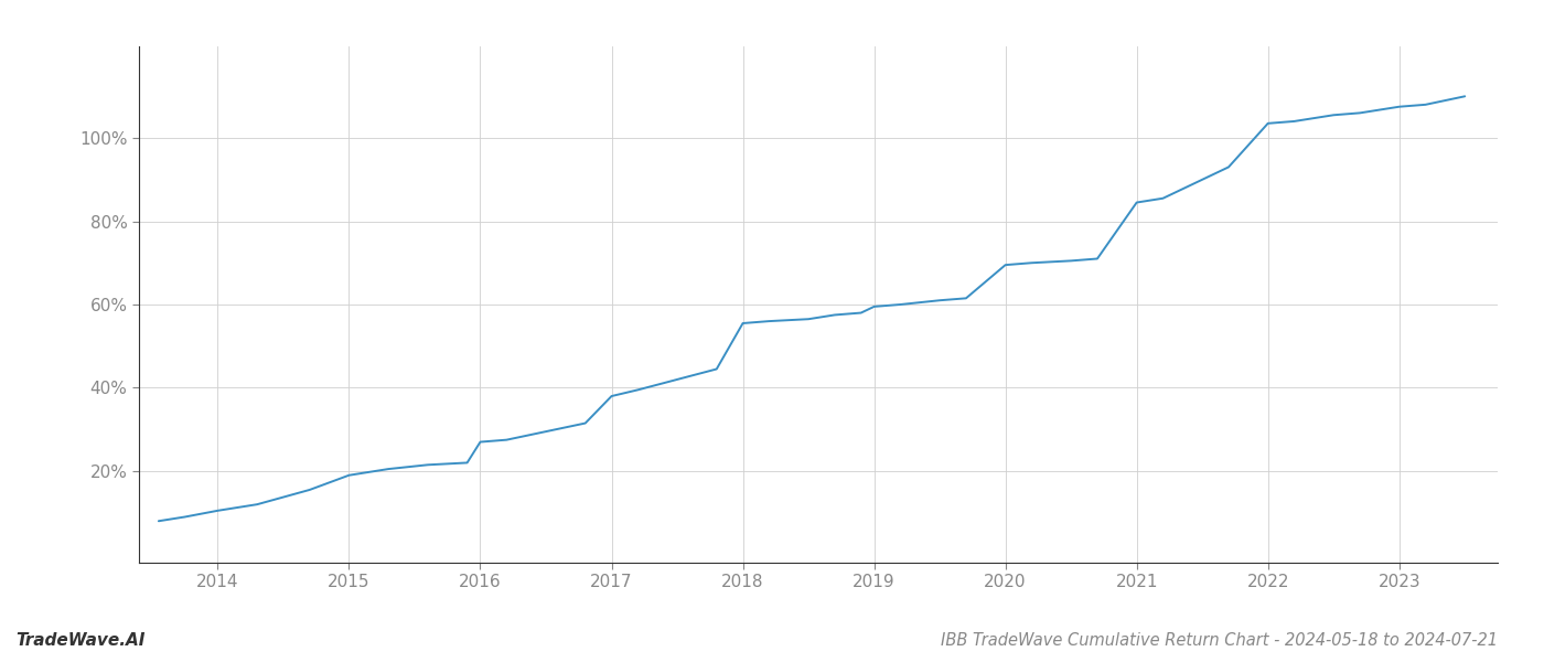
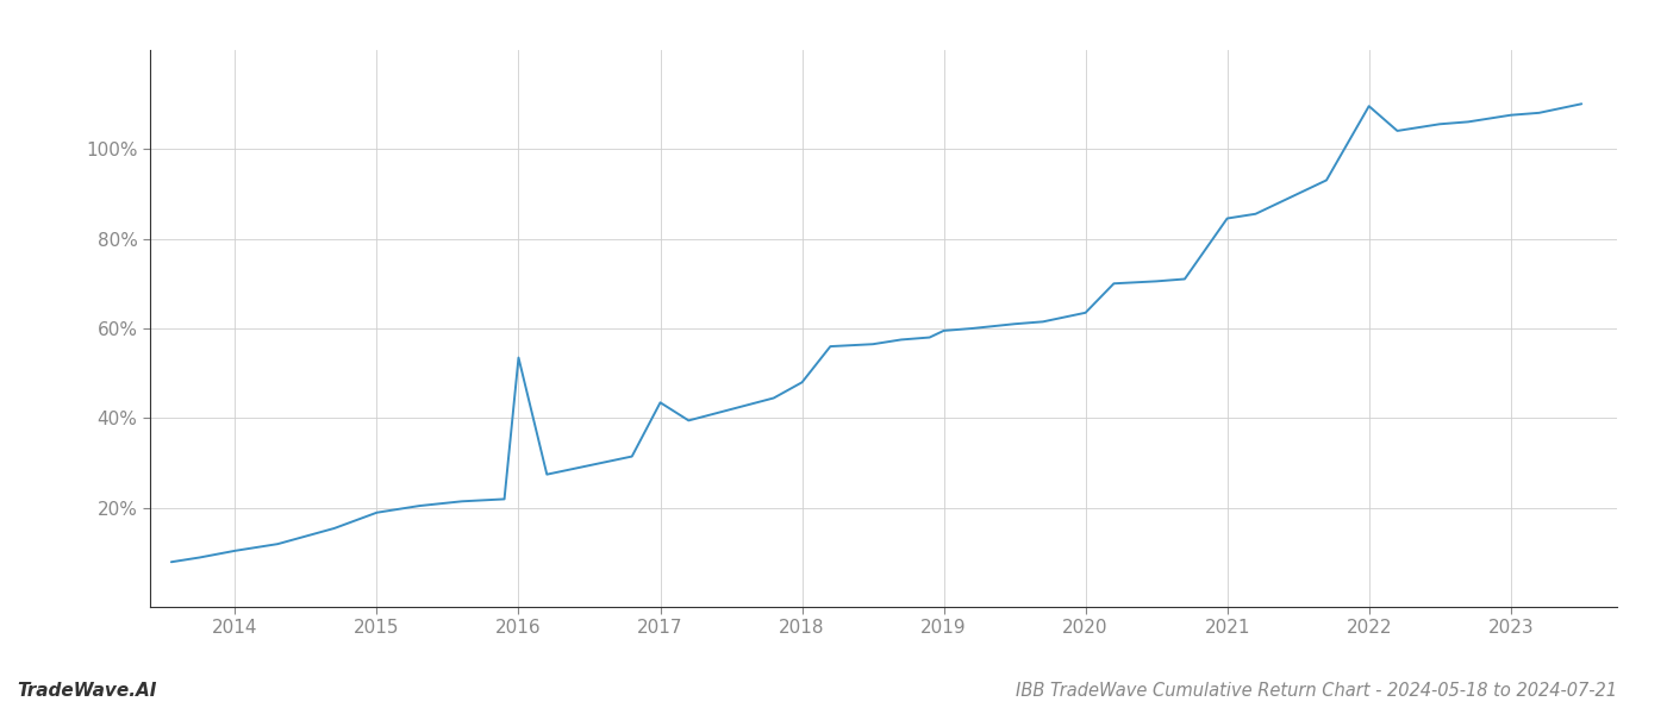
2016: 27.0% -> 53.5%
2017: 38.0% -> 43.5%
2018: 55.5% -> 48.0%
2020: 69.5% -> 63.5%
2022: 103.5% -> 109.5%
